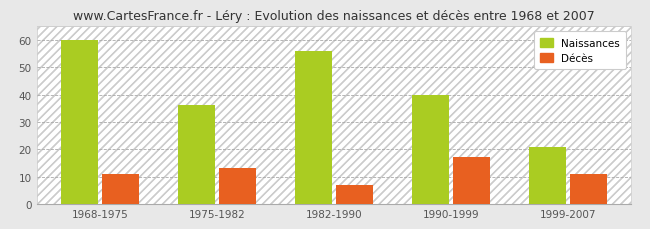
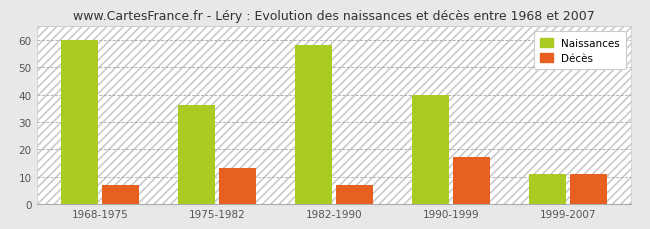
Décès/1968-1975: 11 -> 7
Naissances/1982-1990: 56 -> 58
Naissances/1999-2007: 21 -> 11
